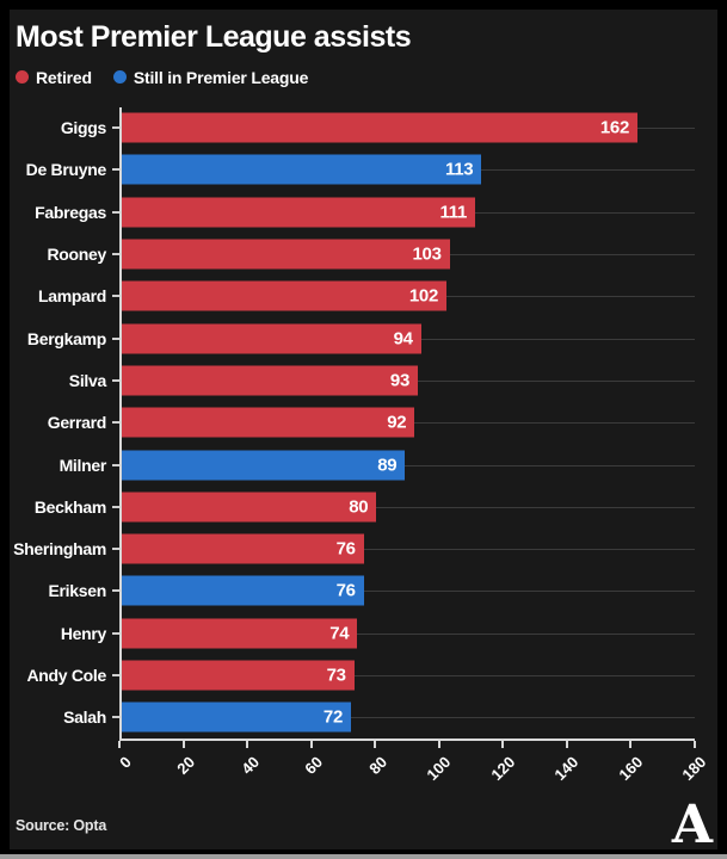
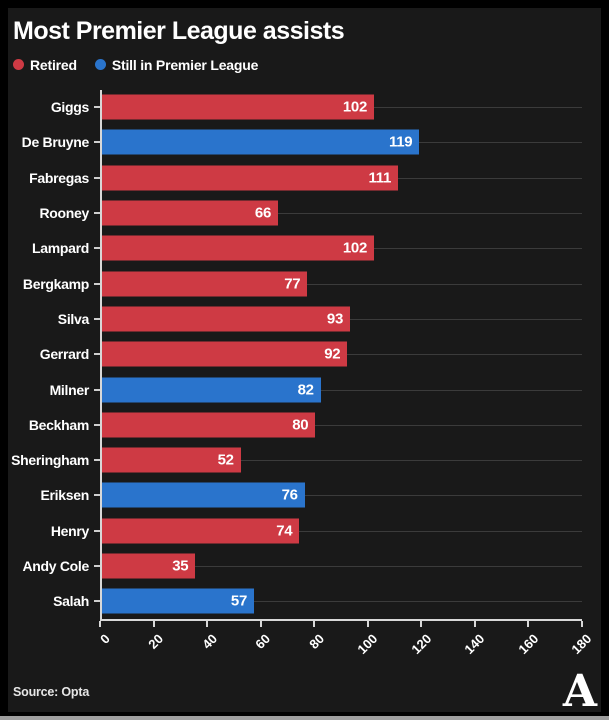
Giggs: 162 -> 102
De Bruyne: 113 -> 119
Rooney: 103 -> 66
Bergkamp: 94 -> 77
Milner: 89 -> 82
Sheringham: 76 -> 52
Andy Cole: 73 -> 35
Salah: 72 -> 57
